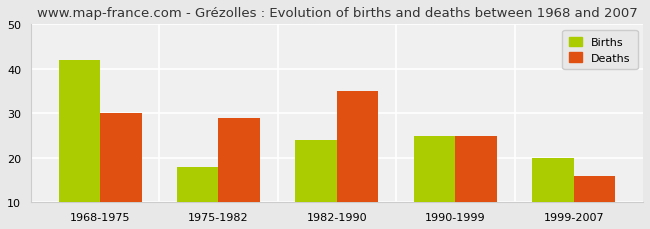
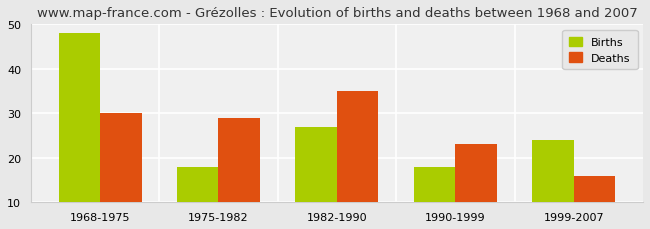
Births/1968-1975: 42 -> 48
Births/1982-1990: 24 -> 27
Births/1990-1999: 25 -> 18
Deaths/1990-1999: 25 -> 23
Births/1999-2007: 20 -> 24
